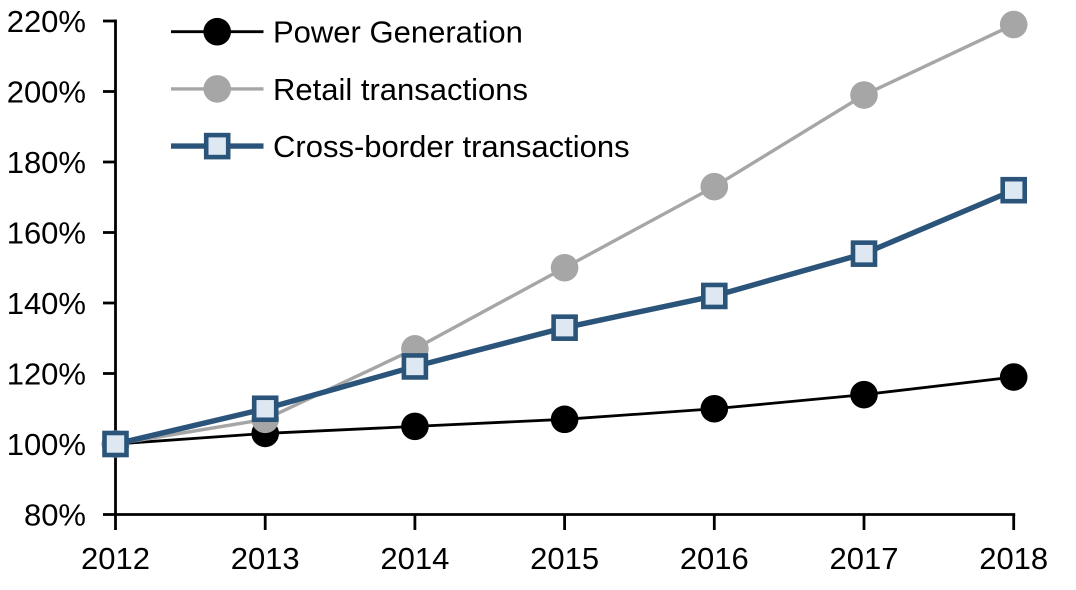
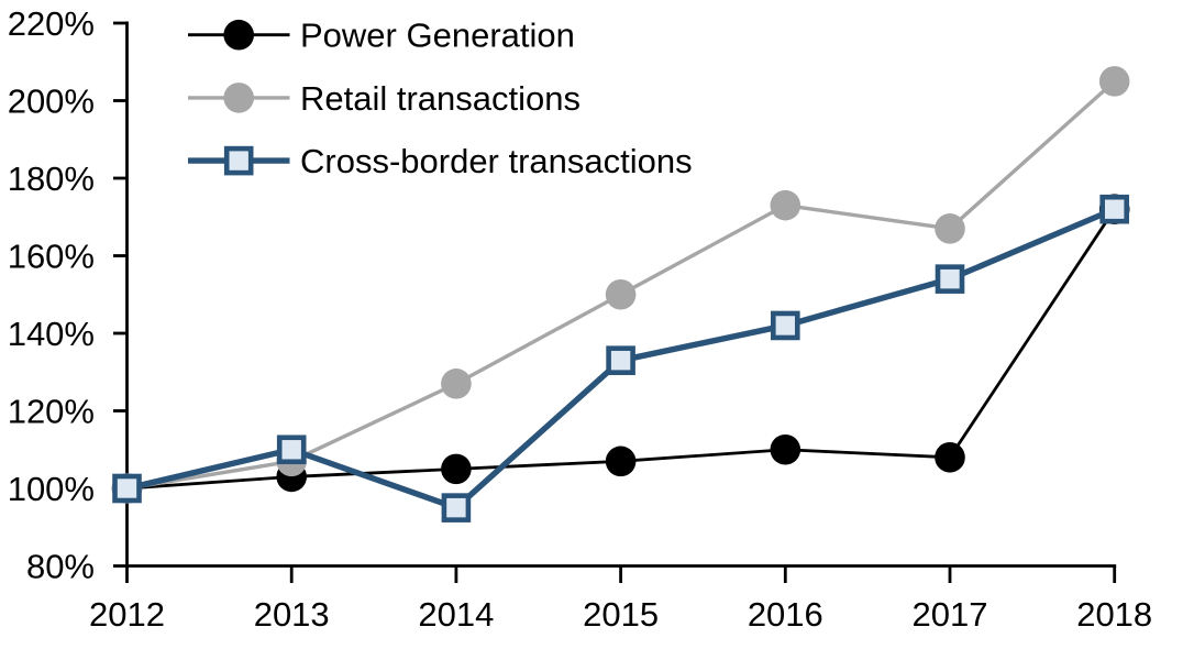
Cross-border transactions/2014: 122% -> 95%
Power Generation/2017: 114% -> 108%
Retail transactions/2017: 199% -> 167%
Power Generation/2018: 119% -> 172%
Retail transactions/2018: 219% -> 205%
